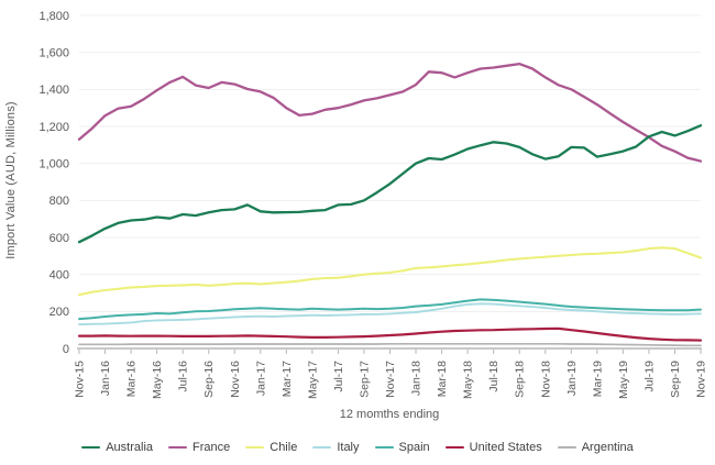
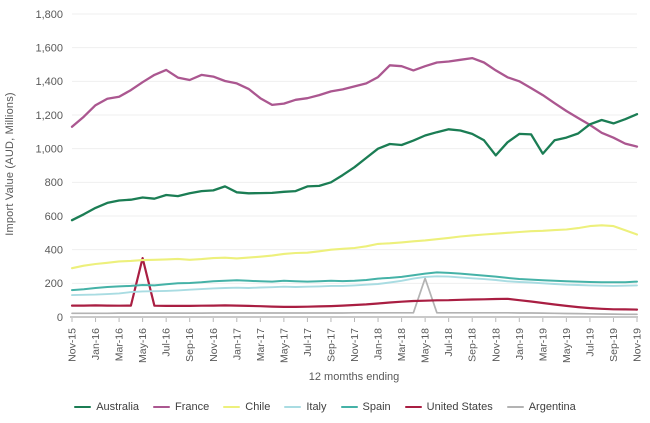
United States/May-16: 70 -> 350
Argentina/May-18: 20 -> 230
Australia/Nov-18: 1020 -> 960
Australia/Mar-19: 1040 -> 970
